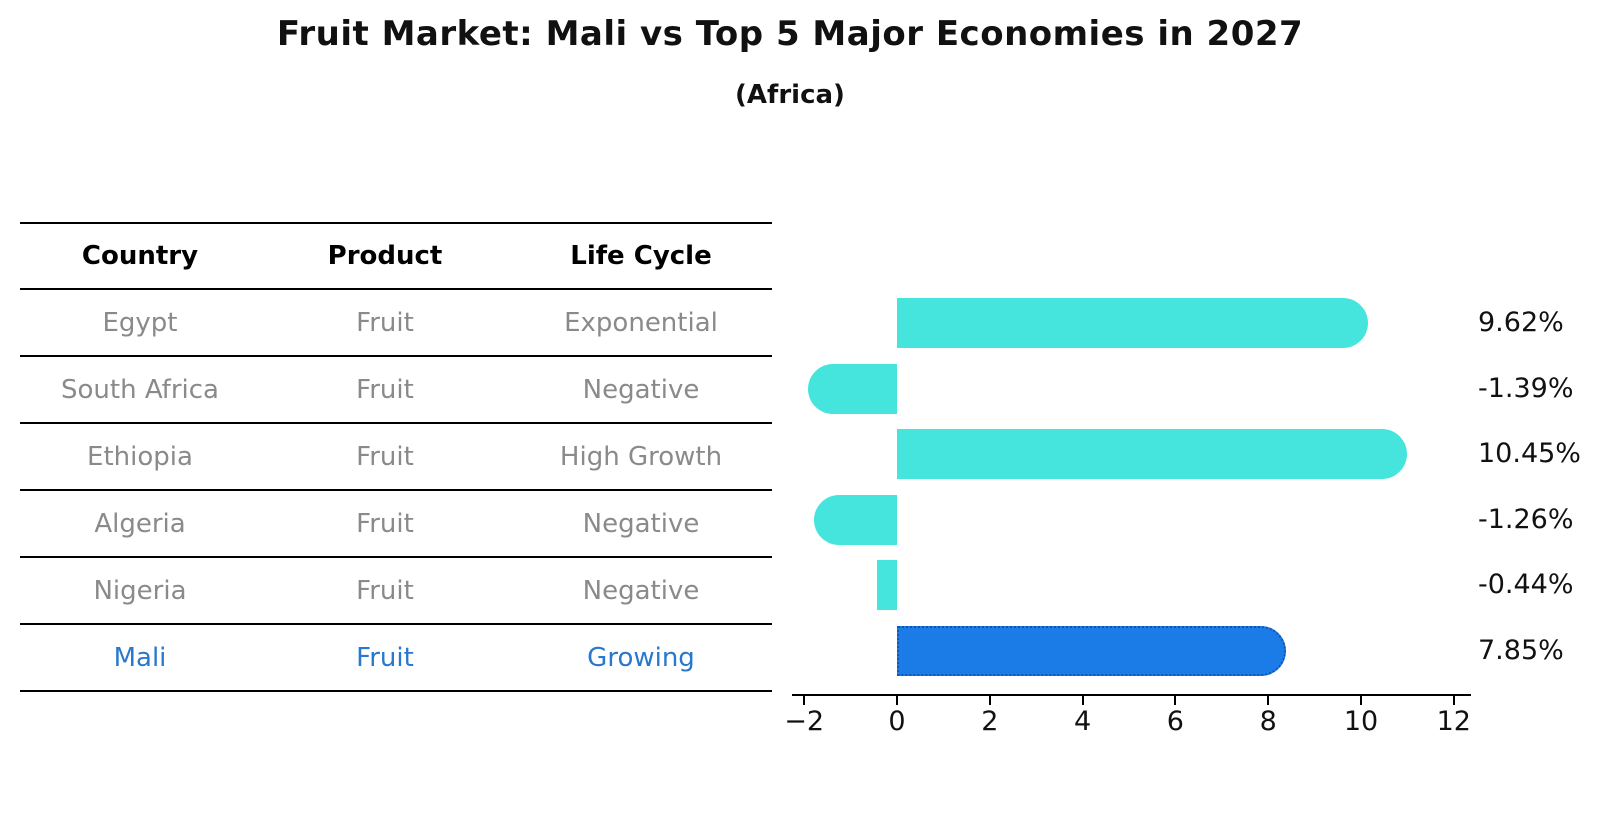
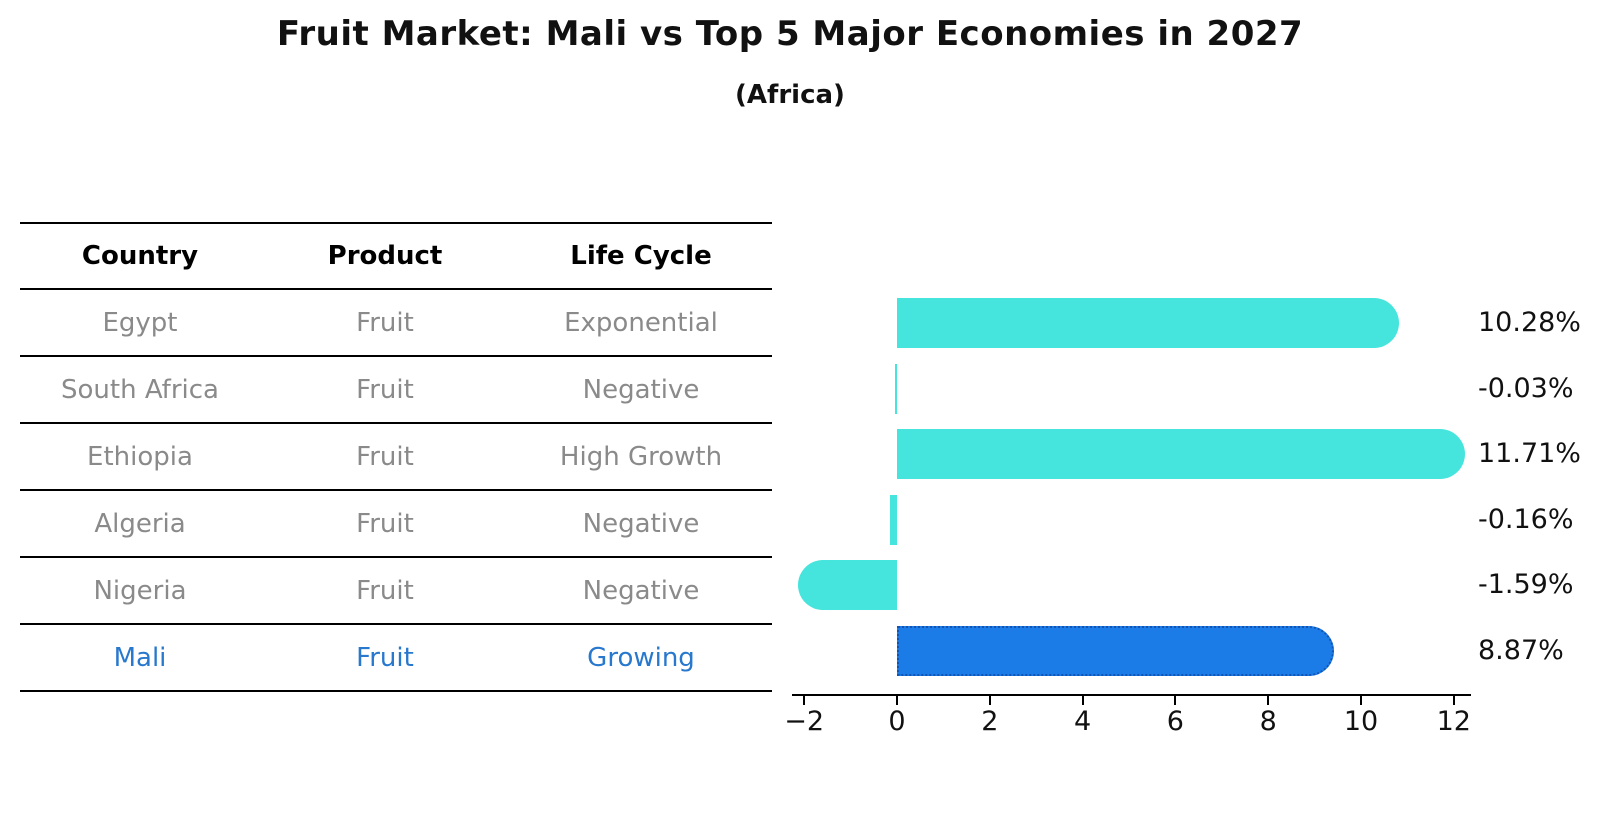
Egypt: 9.62% -> 10.28%
South Africa: -1.39% -> -0.03%
Ethiopia: 10.45% -> 11.71%
Algeria: -1.26% -> -0.16%
Nigeria: -0.44% -> -1.59%
Mali: 7.85% -> 8.87%
